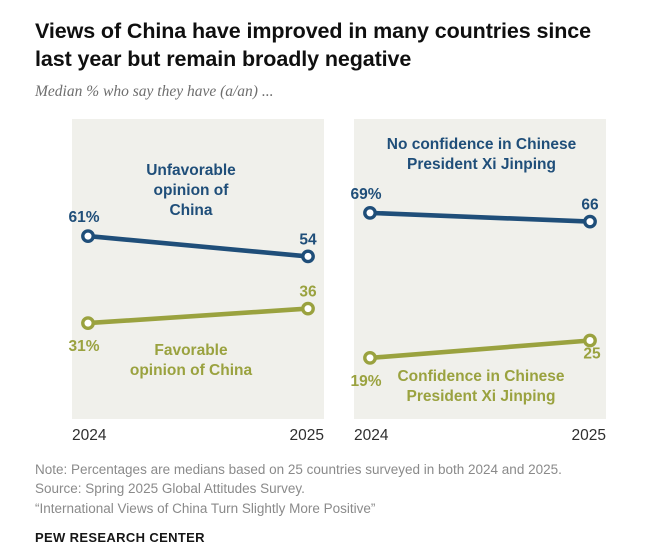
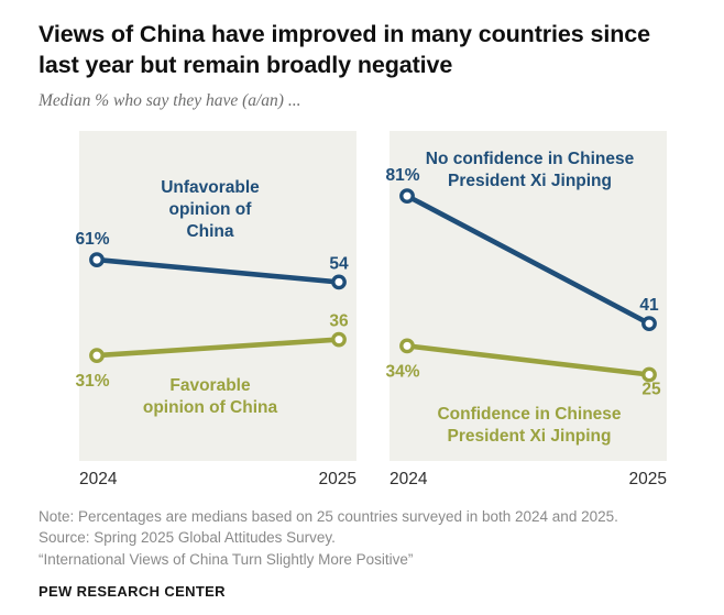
Confidence in Chinese President Xi Jinping/No confidence in Chinese President Xi Jinping/2024: 69% -> 81%
Confidence in Chinese President Xi Jinping/Confidence in Chinese President Xi Jinping/2024: 19% -> 34%
Confidence in Chinese President Xi Jinping/No confidence in Chinese President Xi Jinping/2025: 66 -> 41
